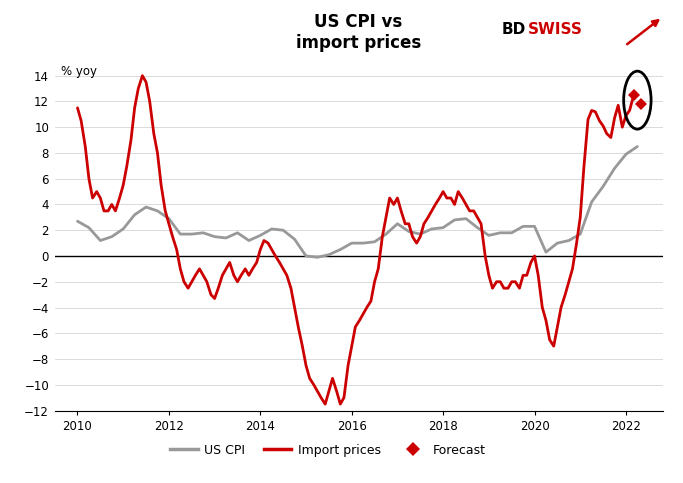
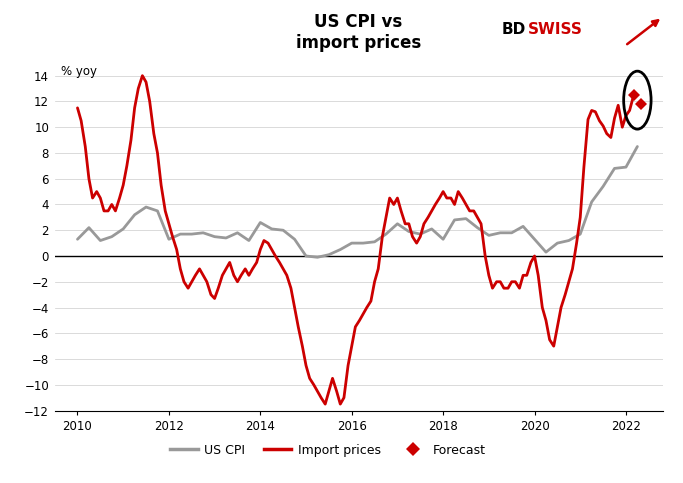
US CPI/2010: 2.7 -> 1.3
US CPI/2012: 2.9 -> 1.3
US CPI/2014: 1.6 -> 2.6
US CPI/2018: 2.2 -> 1.3
US CPI/2020: 2.3 -> 1.3
US CPI/2022: 7.9 -> 6.9
